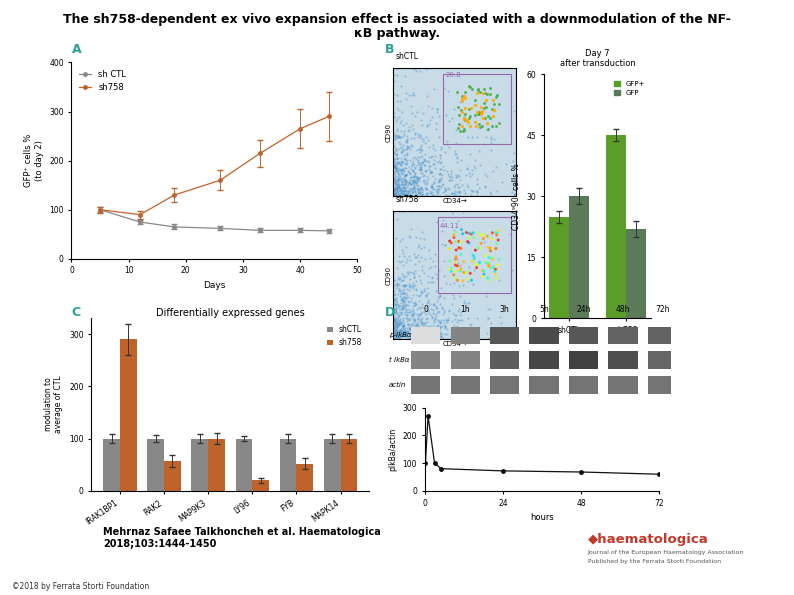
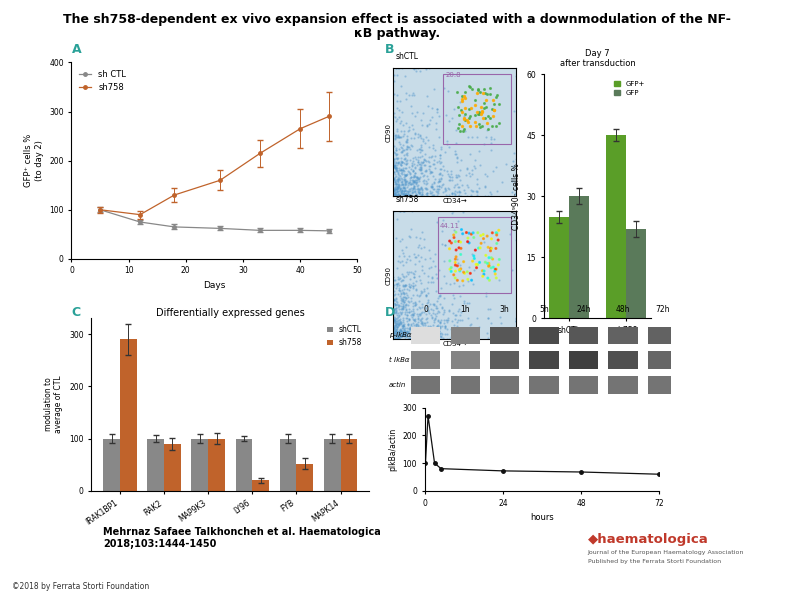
Differentially expressed genes/sh758/RAK2: 57 -> 90
